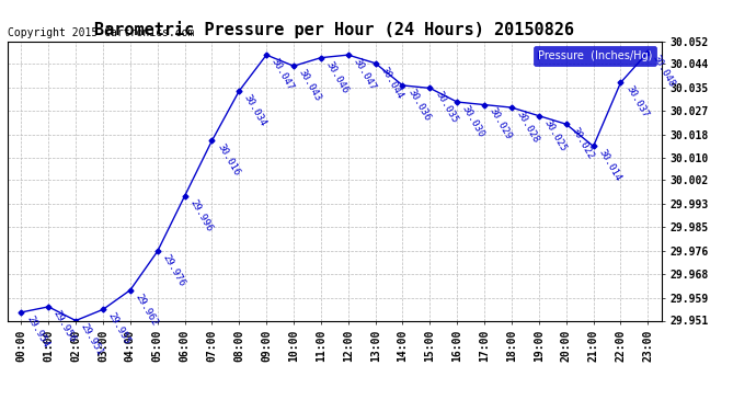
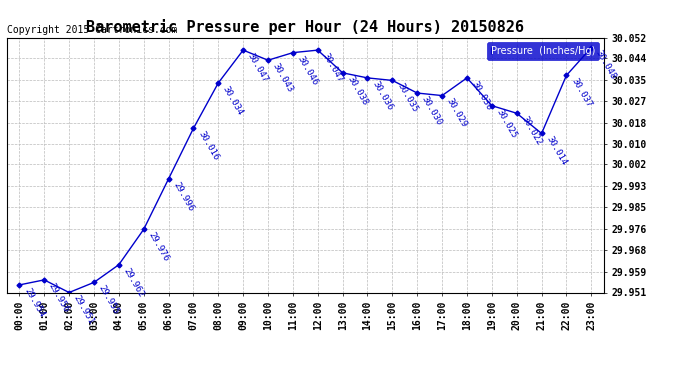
13:00: 30.044 -> 30.038
18:00: 30.028 -> 30.036
